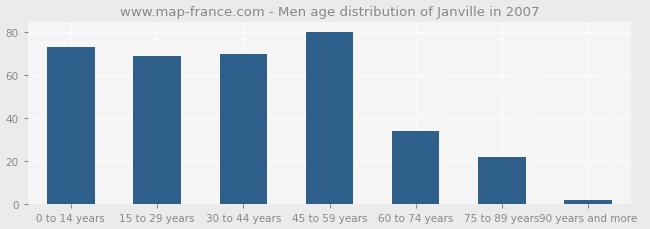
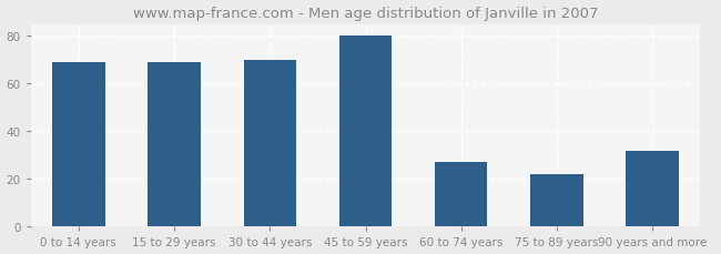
0 to 14 years: 73 -> 69
60 to 74 years: 34 -> 27
90 years and more: 2 -> 32
